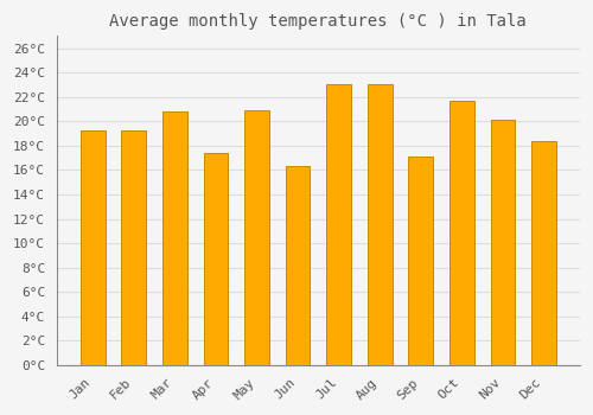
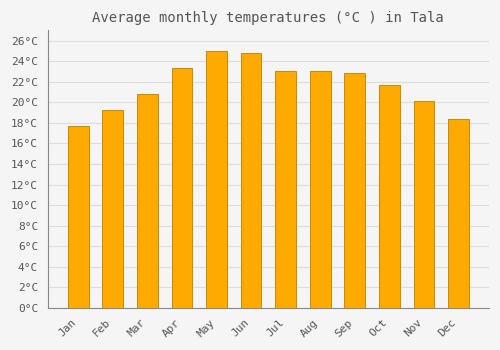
Jan: 19.3°C -> 17.7°C
Apr: 17.4°C -> 23.3°C
May: 20.9°C -> 25.0°C
Jun: 16.3°C -> 24.8°C
Sep: 17.1°C -> 22.9°C
